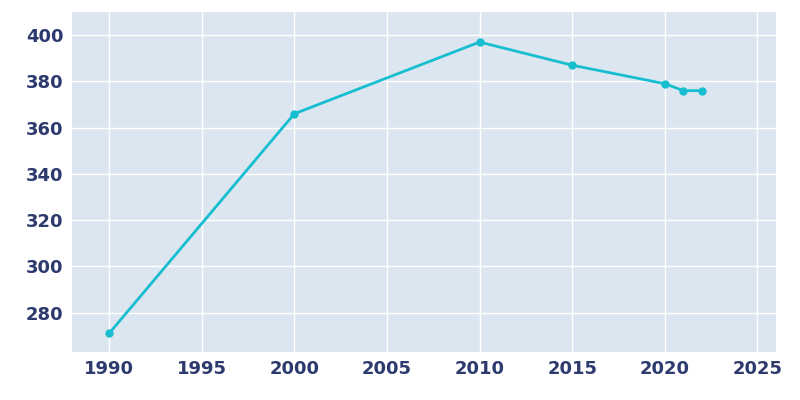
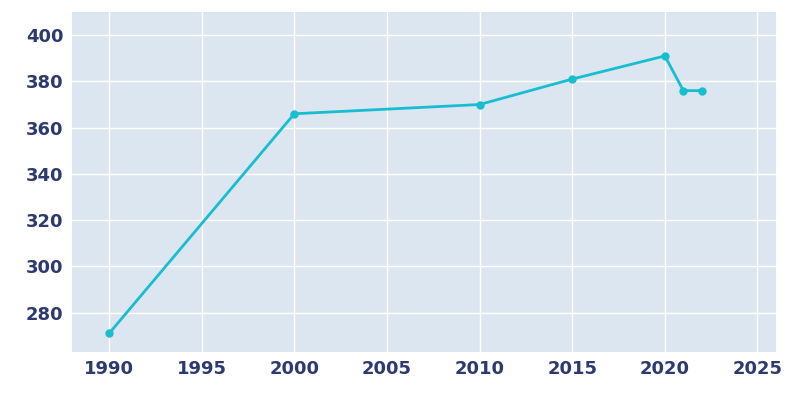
2010: 397 -> 370
2015: 387 -> 381
2020: 379 -> 391
